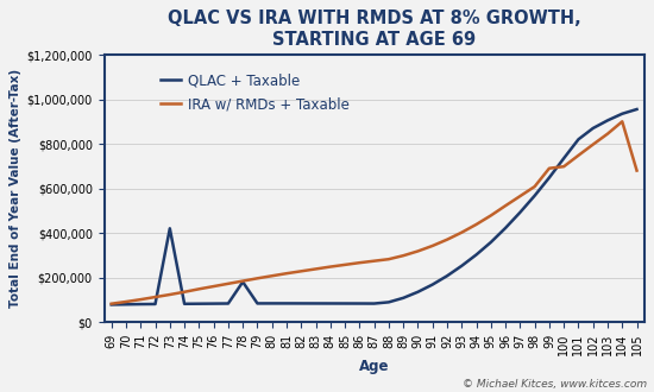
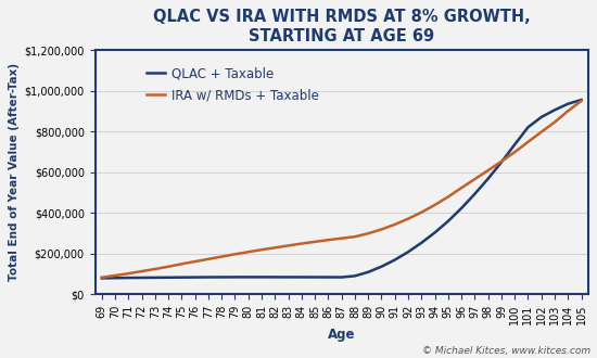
QLAC + Taxable/73: $420,000 -> $80,000
QLAC + Taxable/78: $180,000 -> $80,000
IRA w/ RMDs + Taxable/99: $690,000 -> $650,000
IRA w/ RMDs + Taxable/105: $680,000 -> $950,000
